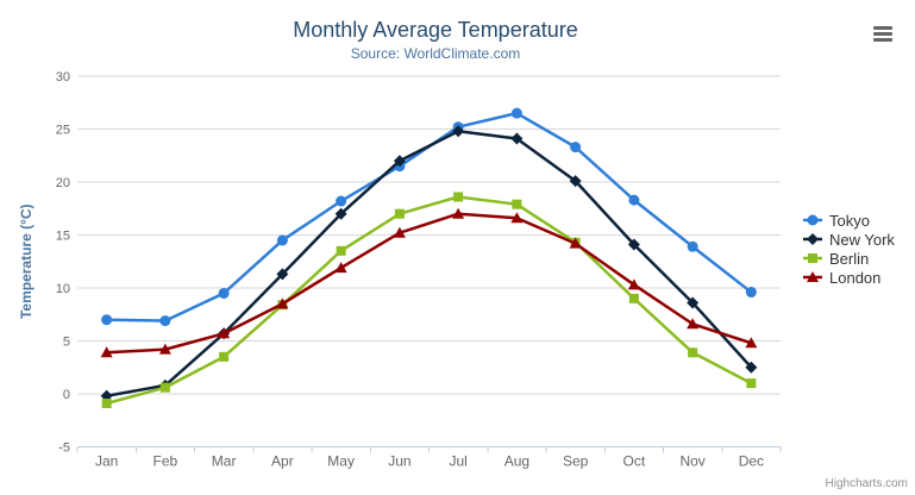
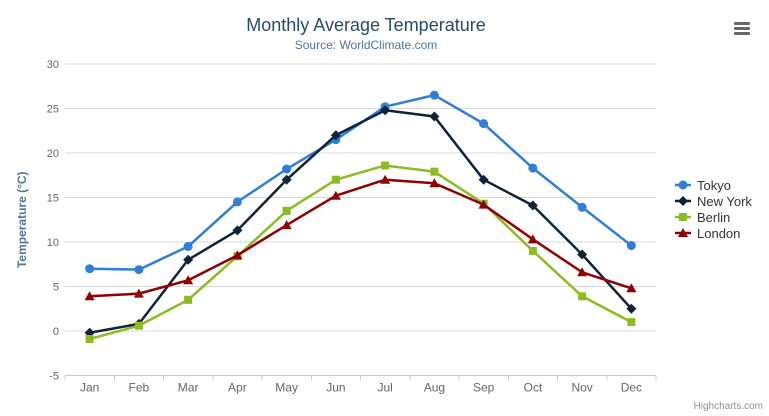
New York/Mar: 6 -> 8
New York/Sep: 20 -> 17
